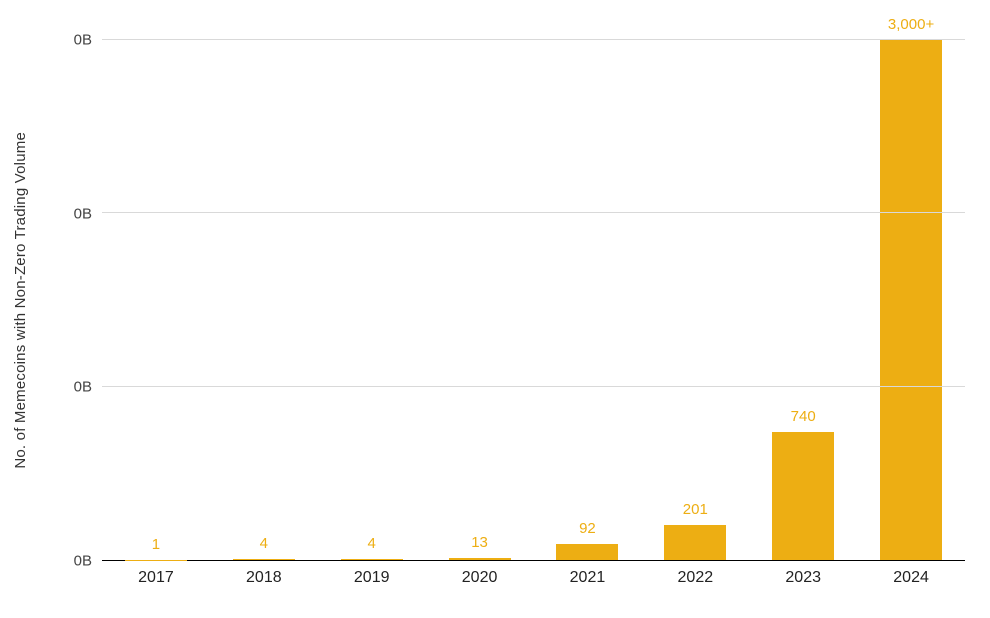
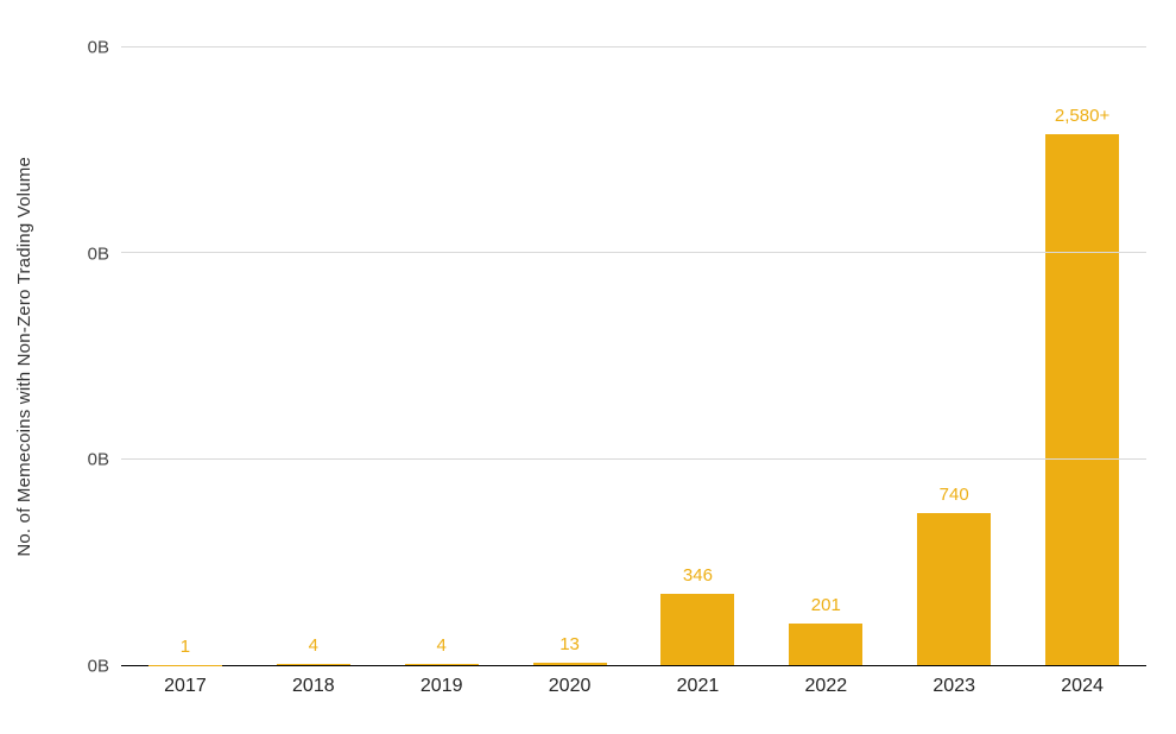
2021: 92 -> 346
2024: 3,000 -> 2,580
